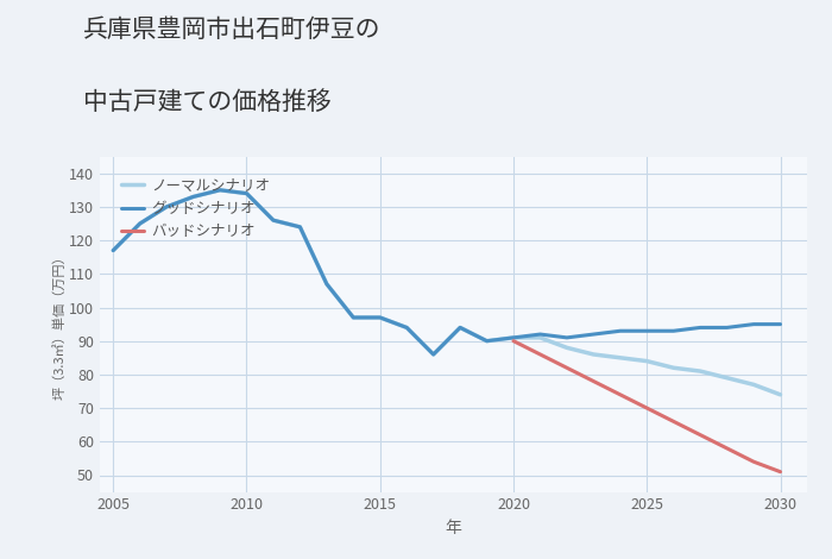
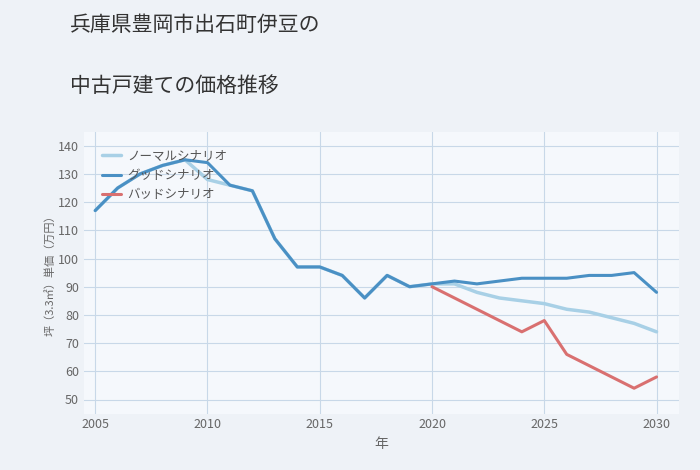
ノーマルシナリオ/2010: 134 -> 128
バッドシナリオ/2025: 70 -> 78
グッドシナリオ/2030: 95 -> 88
バッドシナリオ/2030: 51 -> 58
